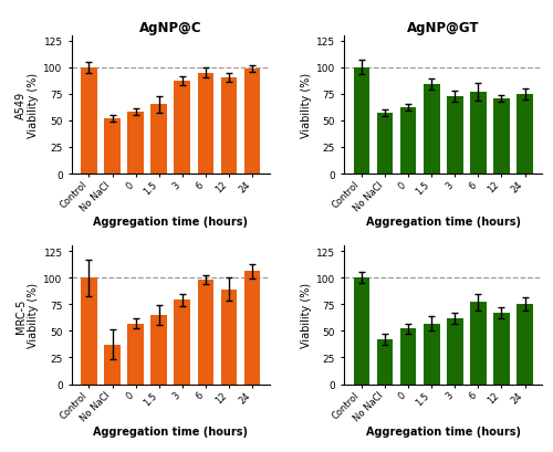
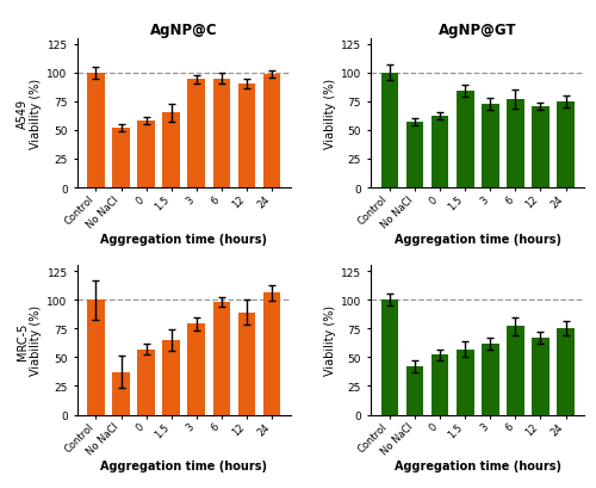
AgNP@C/3: 87 -> 94
